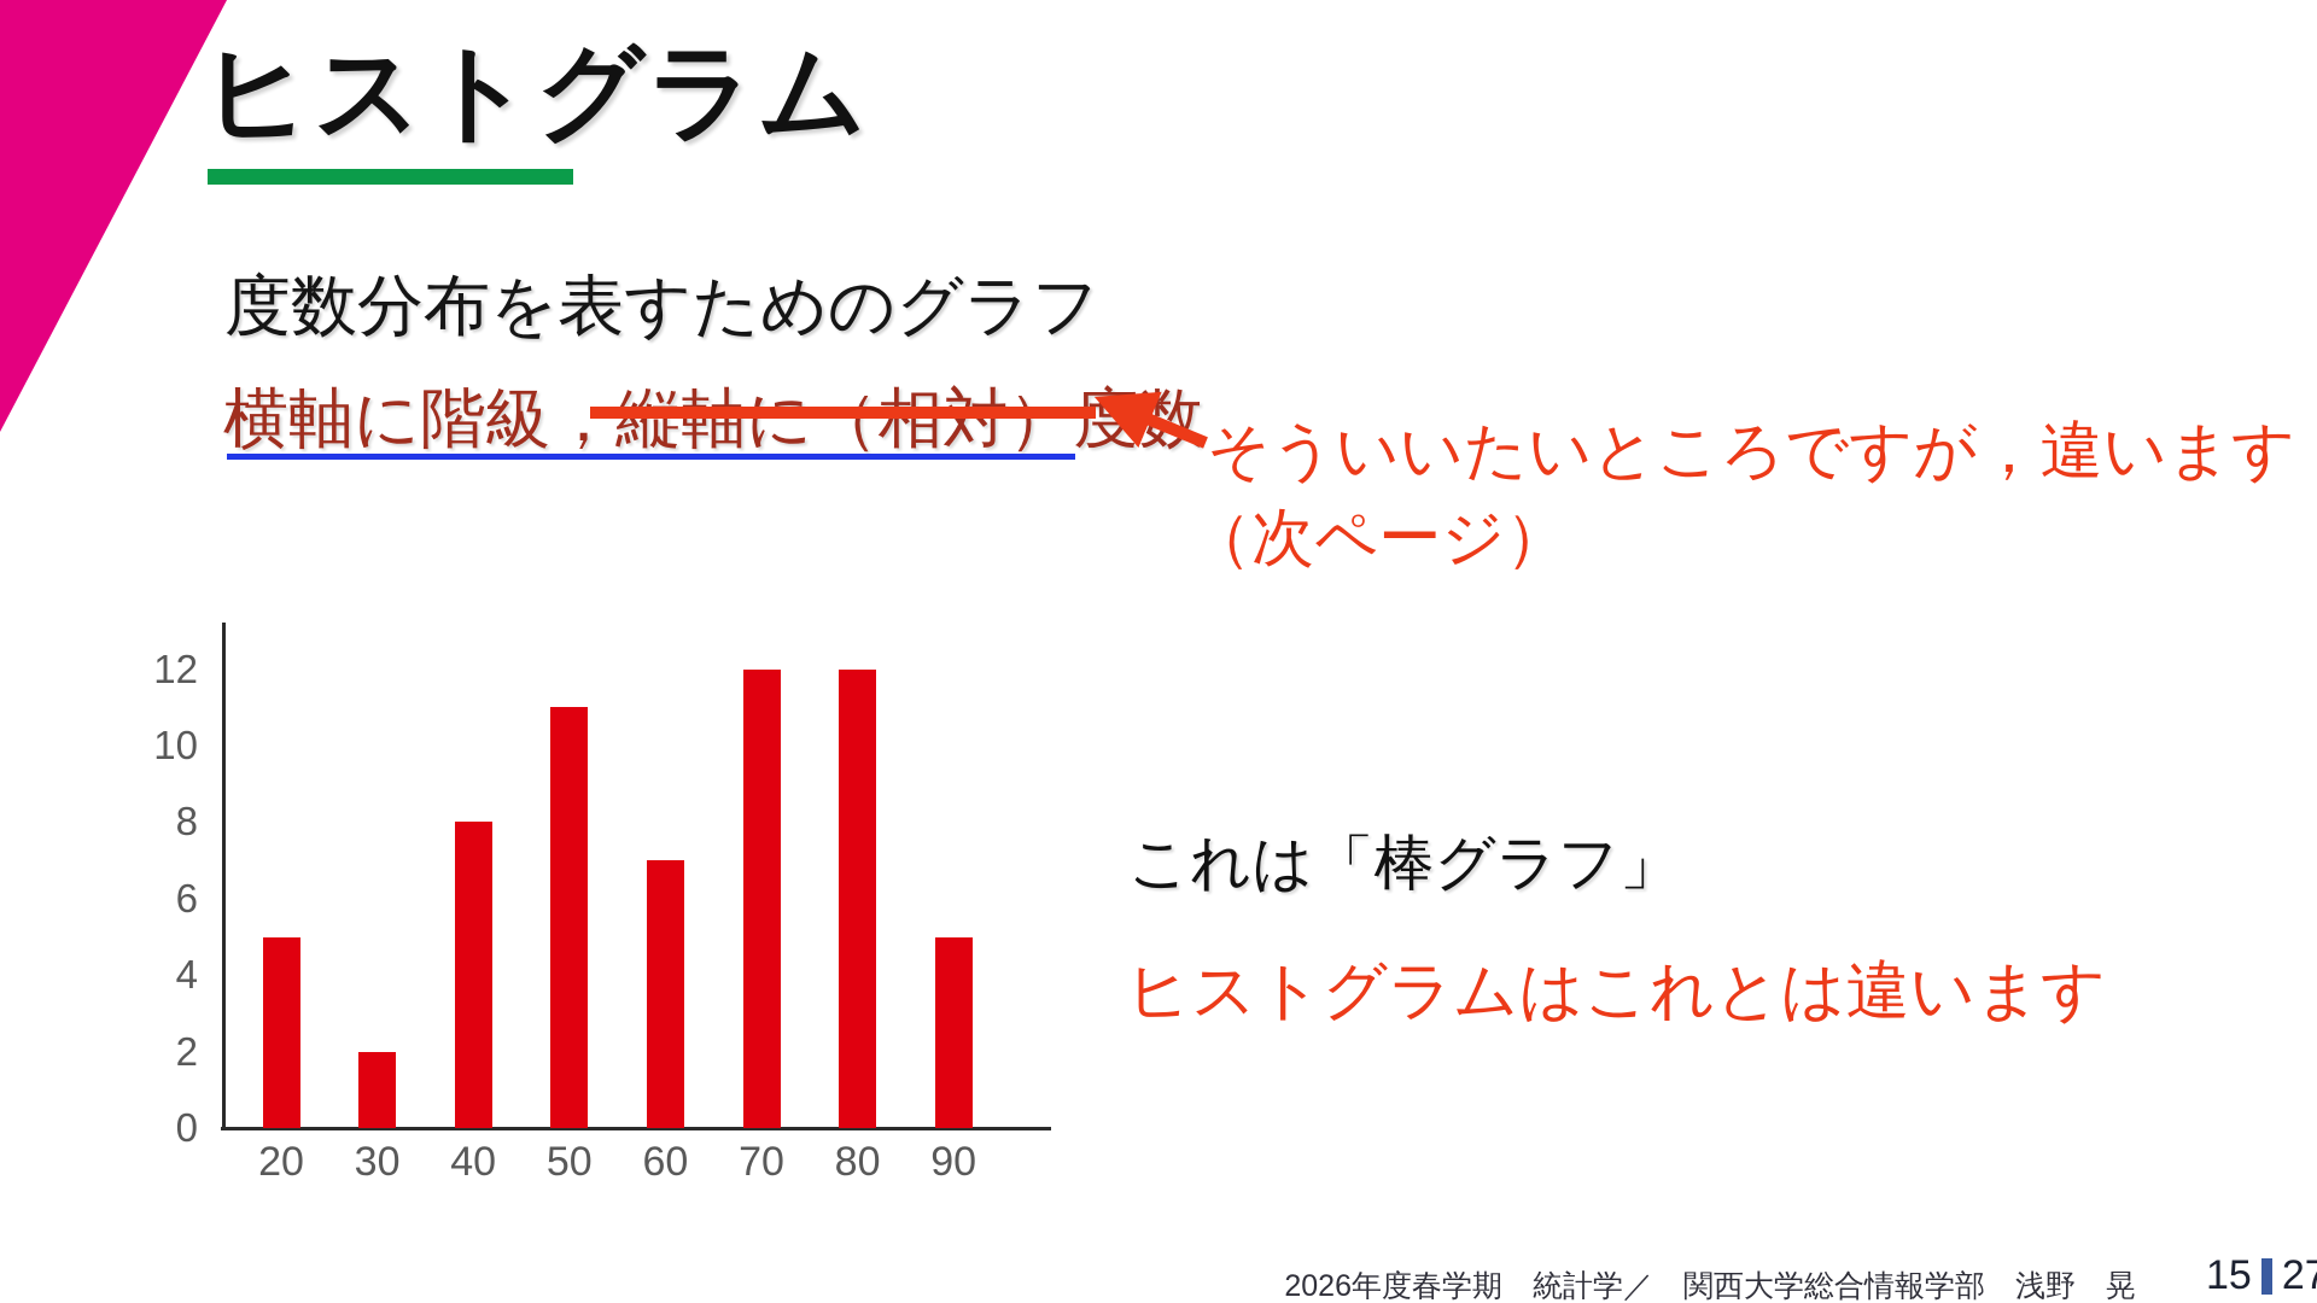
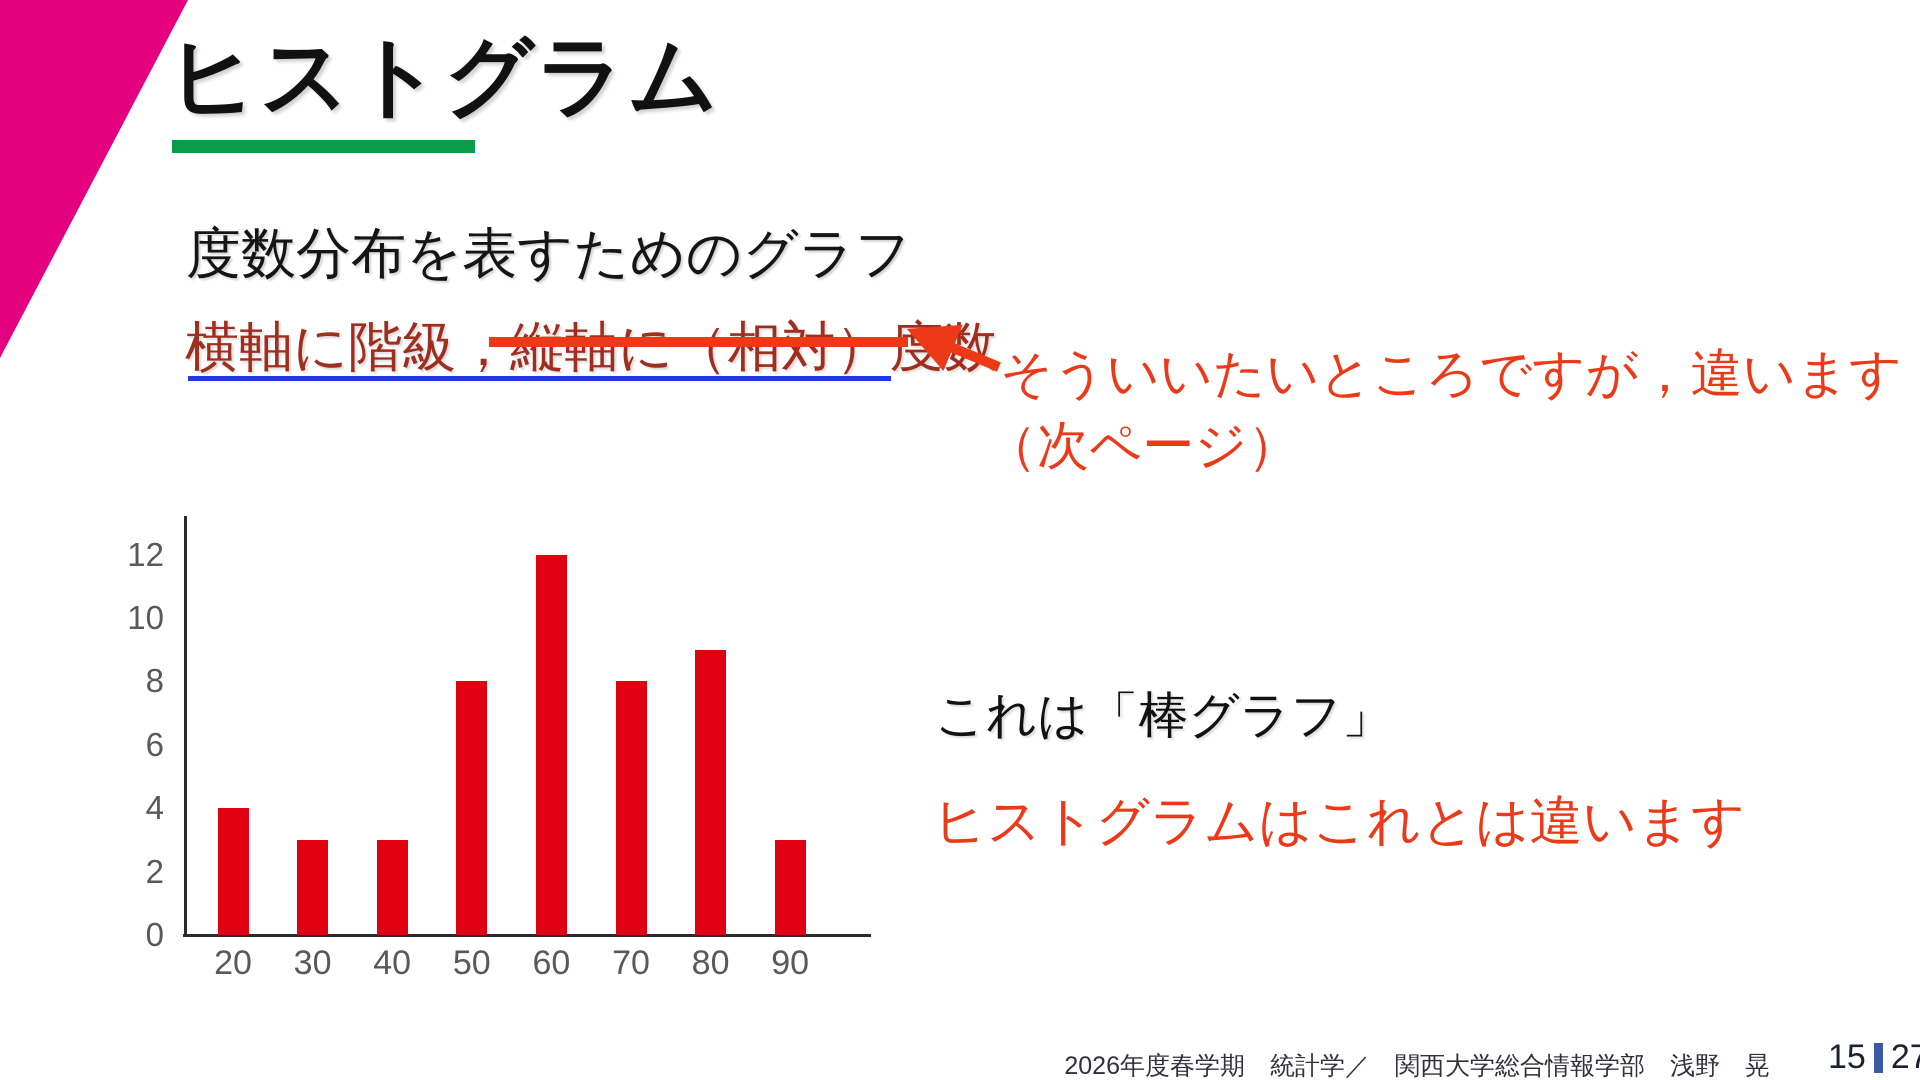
20: 5 -> 4
30: 2 -> 3
40: 8 -> 3
50: 11 -> 8
60: 7 -> 12
70: 12 -> 8
80: 12 -> 9
90: 5 -> 3
